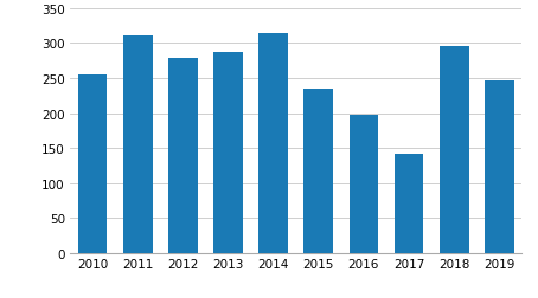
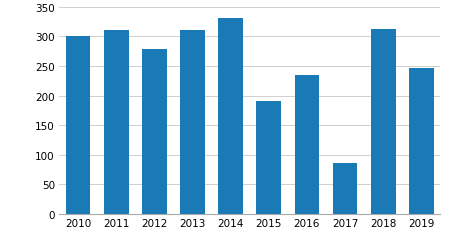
2010: 254 -> 300
2013: 287 -> 310
2014: 314 -> 330
2015: 235 -> 190
2016: 198 -> 234
2017: 141 -> 86
2018: 295 -> 312
